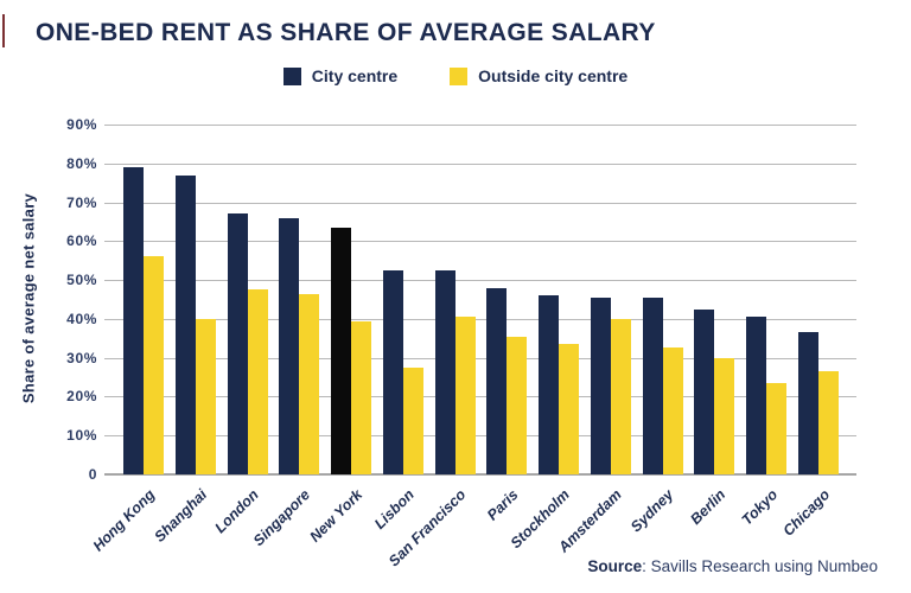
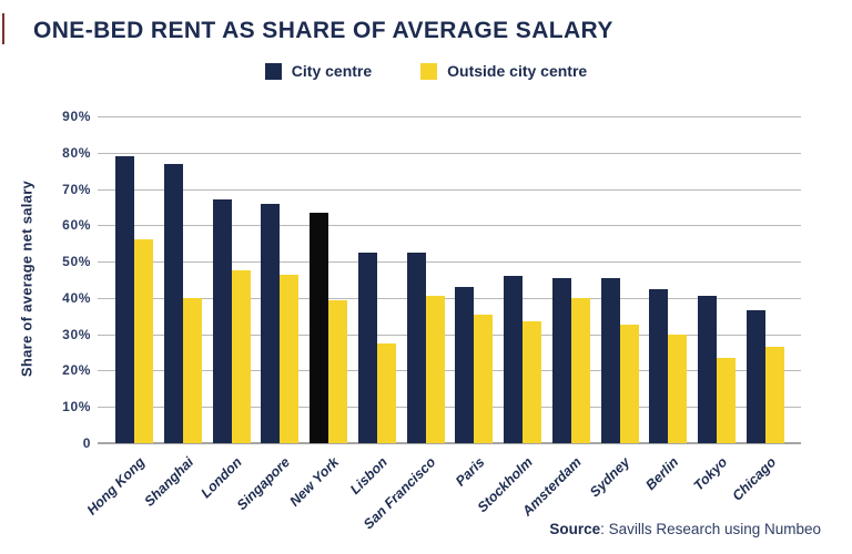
City centre/Paris: 48% -> 43%
